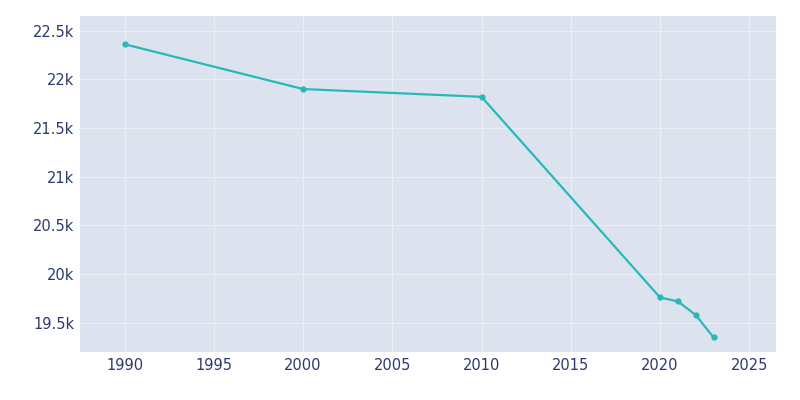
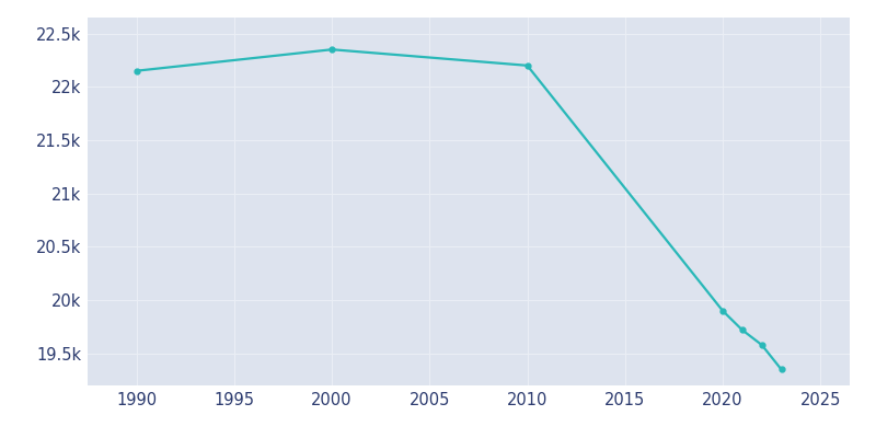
1990: 22.36k -> 22.15k
2000: 21.90k -> 22.35k
2010: 21.82k -> 22.20k
2020: 19.76k -> 19.90k
